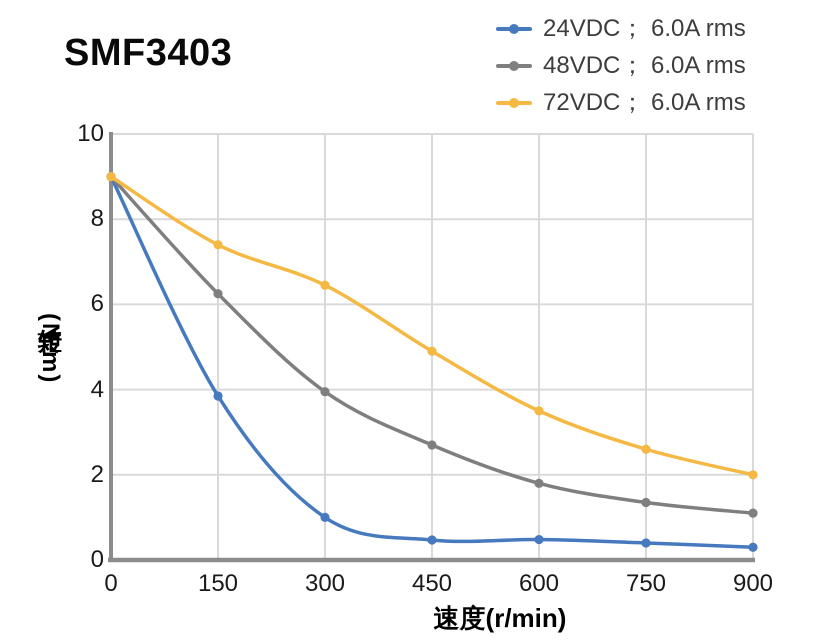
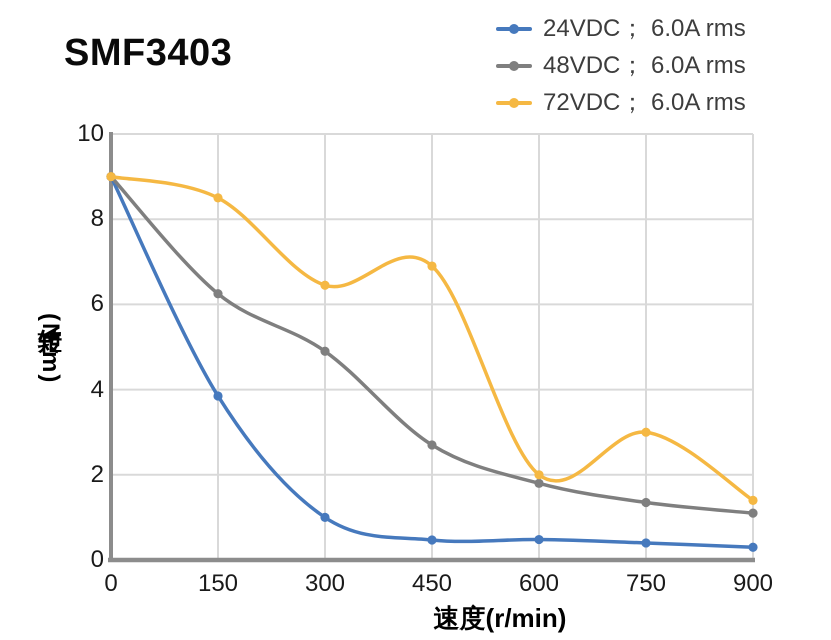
72VDC； 6.0A rms/150: 7.4 -> 8.5
48VDC； 6.0A rms/300: 4.0 -> 4.9
72VDC； 6.0A rms/450: 4.9 -> 6.9
72VDC； 6.0A rms/600: 3.5 -> 2.0
72VDC； 6.0A rms/750: 2.6 -> 3.0
72VDC； 6.0A rms/900: 2.0 -> 1.4
